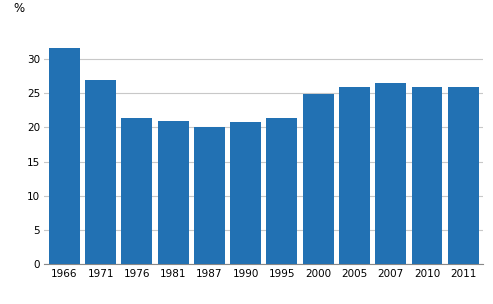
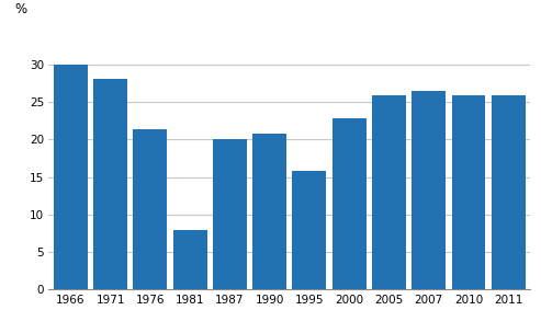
1966: 31.5 -> 30.0
1971: 26.9 -> 28.0
1981: 20.9 -> 8.0
1995: 21.4 -> 15.8
2000: 24.8 -> 22.8
